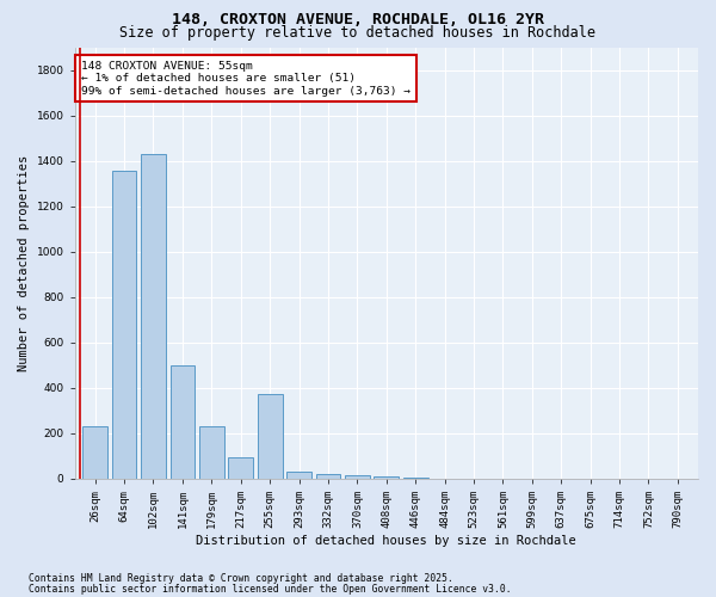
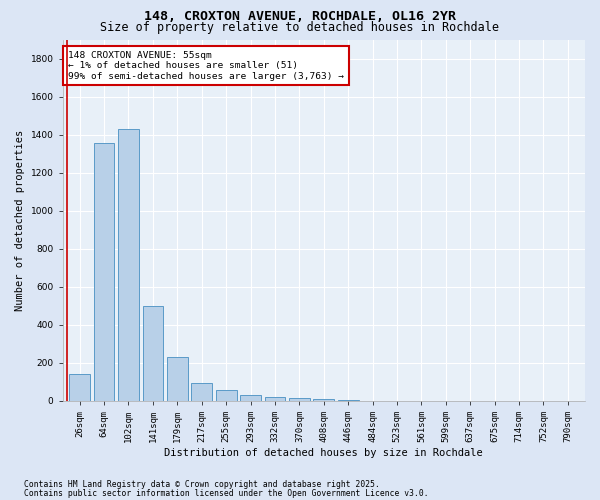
26sqm: 230 -> 140
255sqm: 370 -> 60
